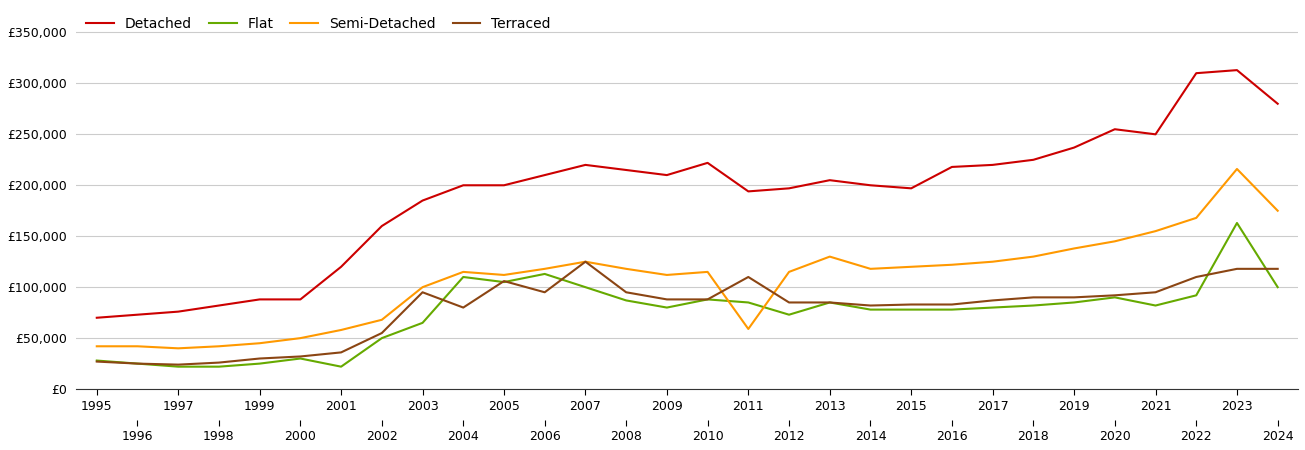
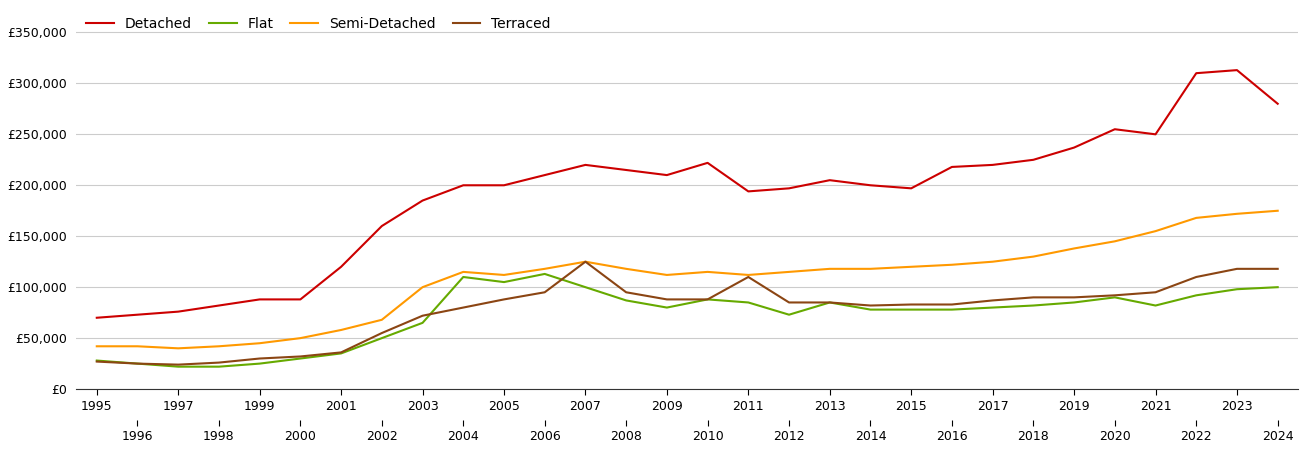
Flat/2001: £22,000 -> £35,000
Terraced/2003: £95,000 -> £72,000
Terraced/2005: £106,000 -> £88,000
Semi-Detached/2011: £59,000 -> £112,000
Semi-Detached/2013: £130,000 -> £118,000
Flat/2023: £163,000 -> £98,000
Semi-Detached/2023: £216,000 -> £172,000
